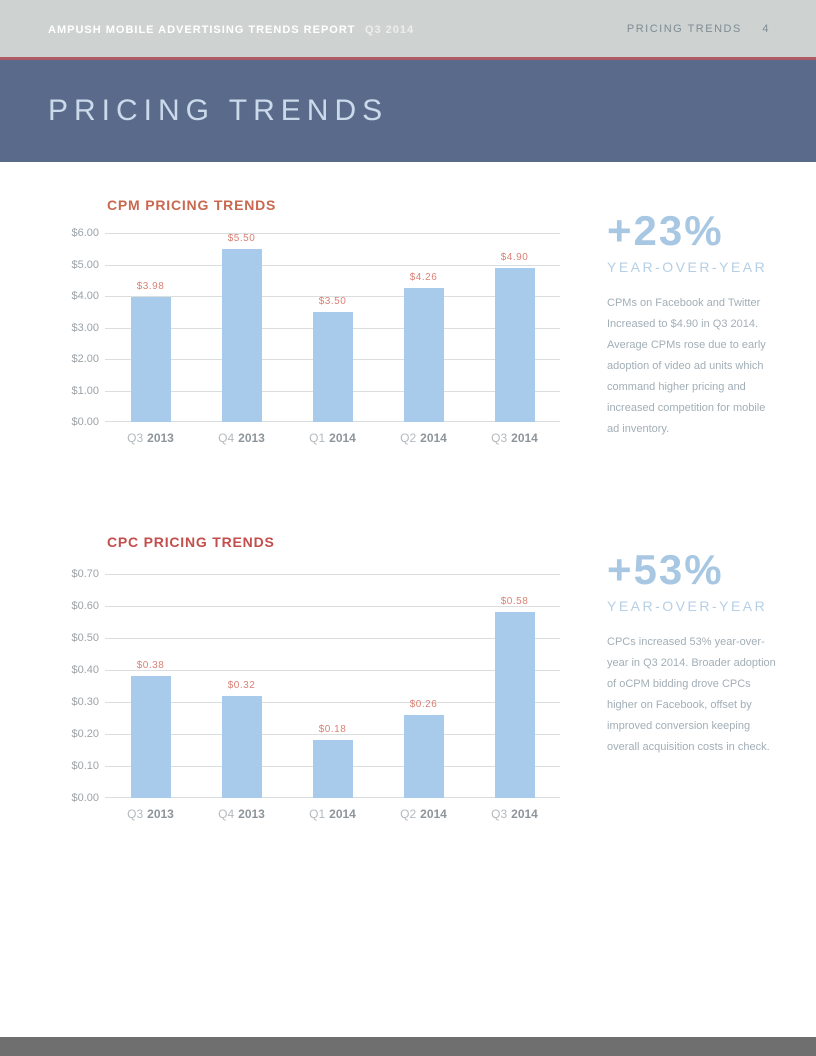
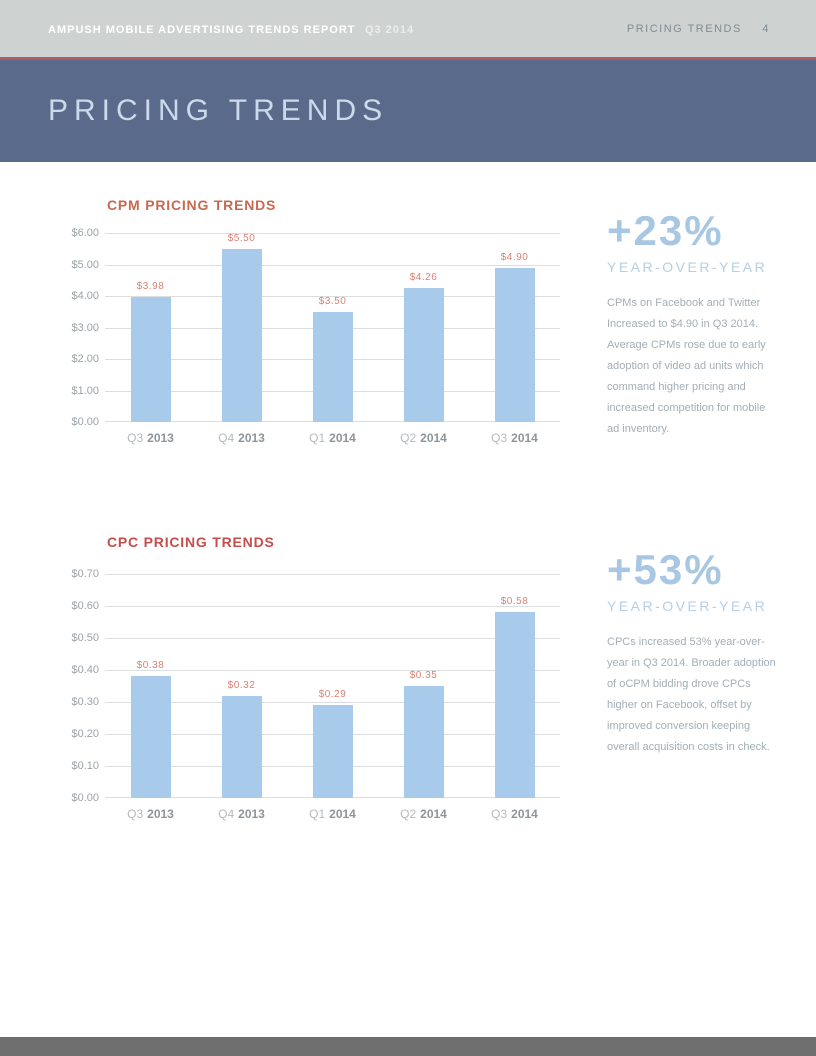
CPC PRICING TRENDS/Q1 2014: $0.18 -> $0.29
CPC PRICING TRENDS/Q2 2014: $0.26 -> $0.35
